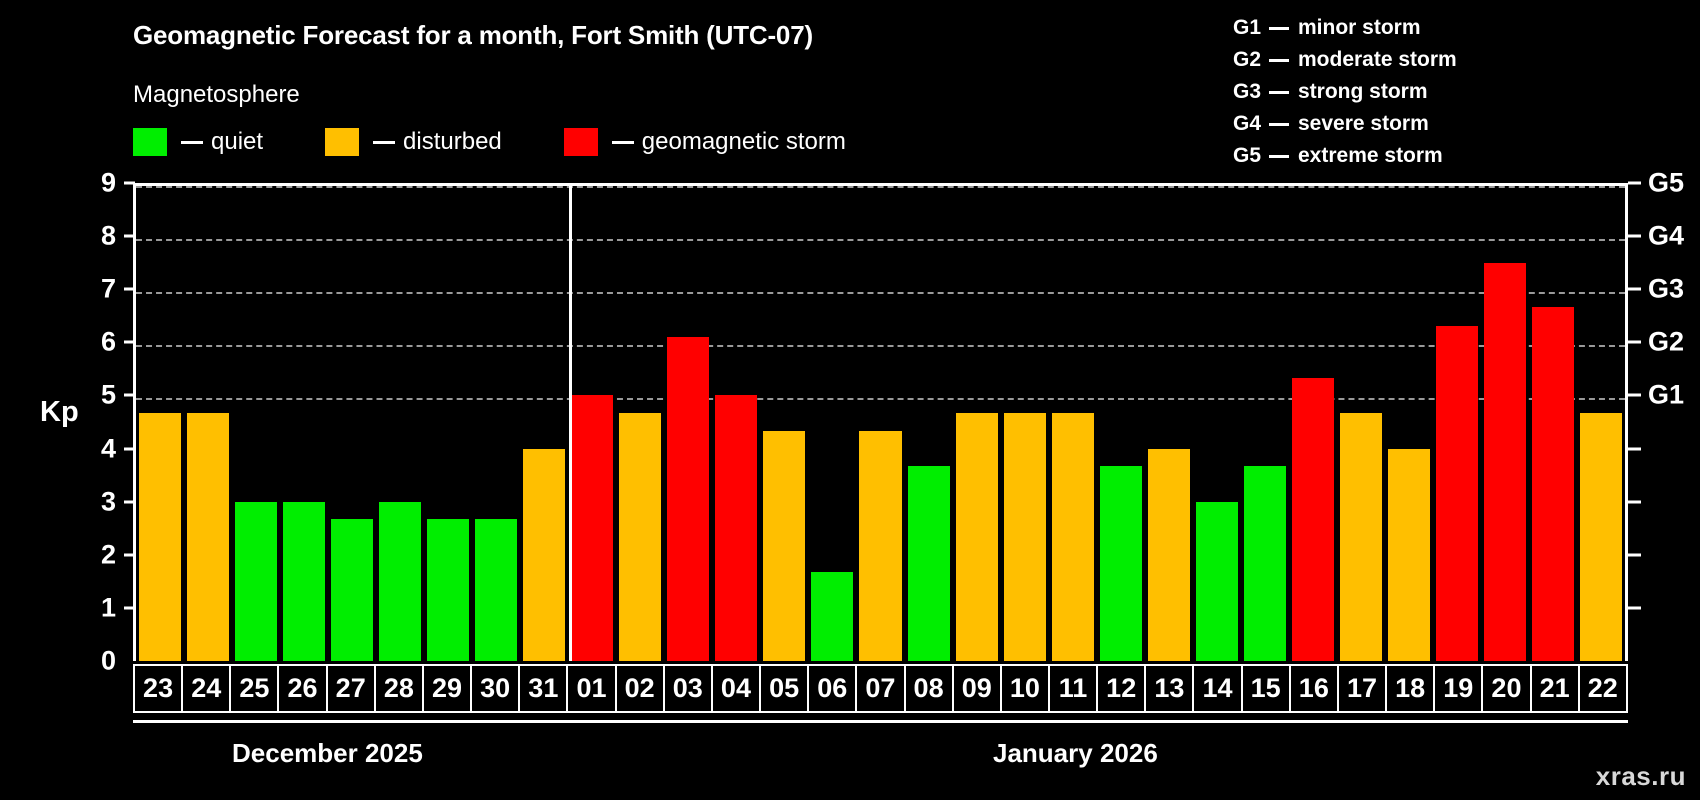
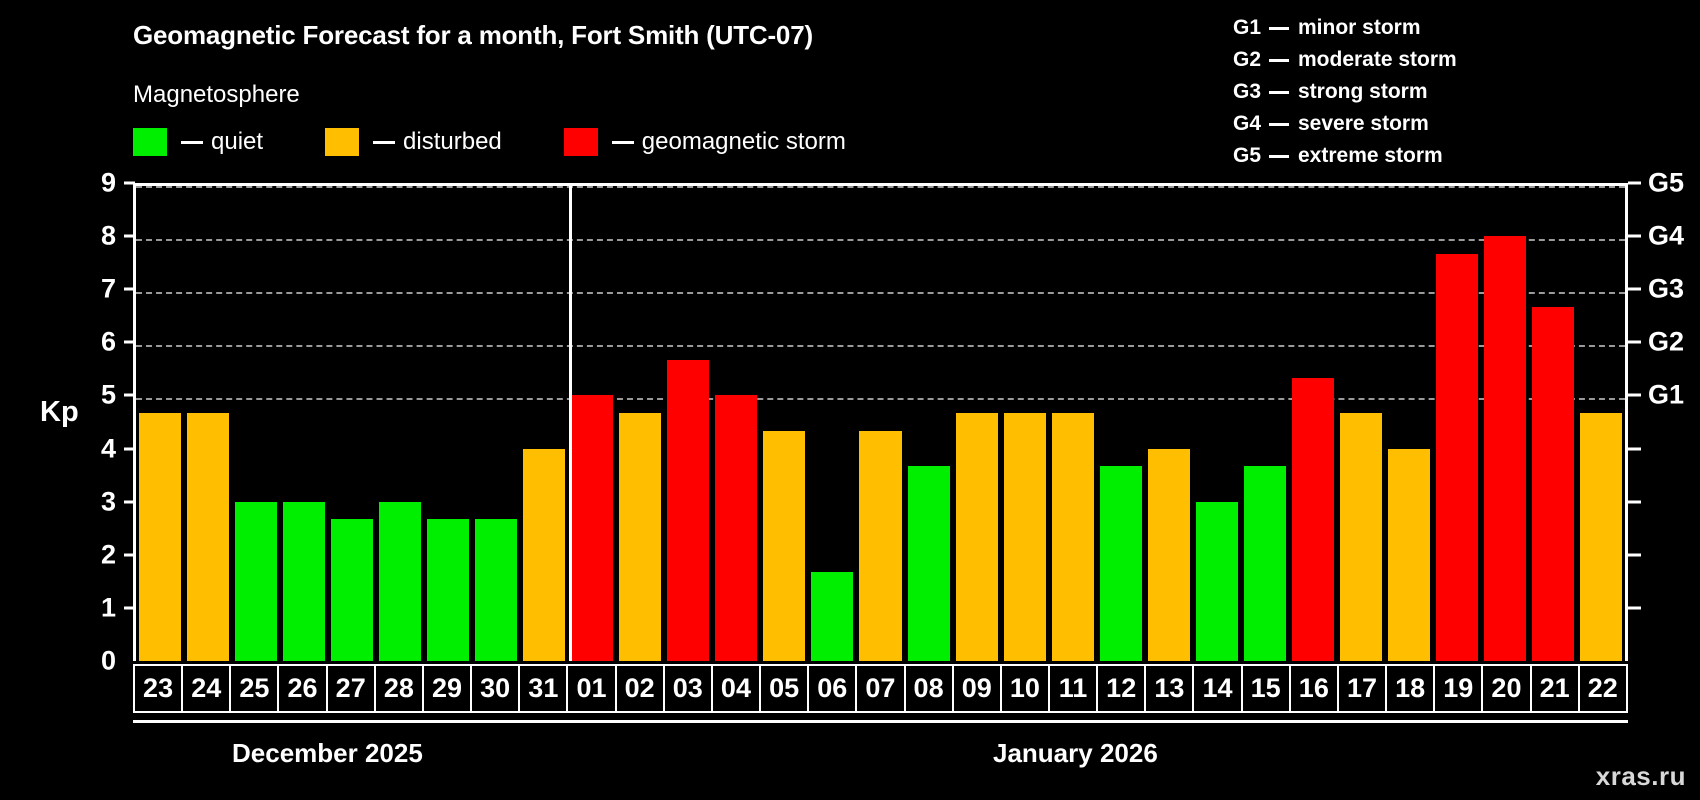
03: 6.1 -> 5.7
19: 6.3 -> 7.7
20: 7.5 -> 8.0
